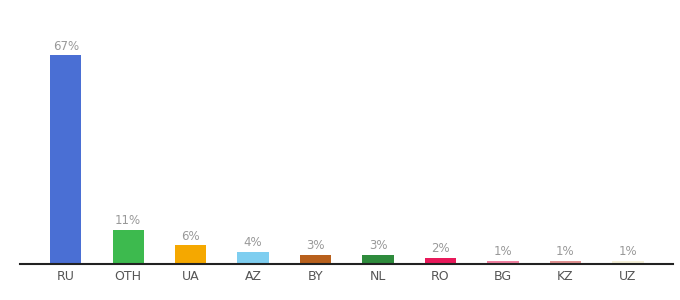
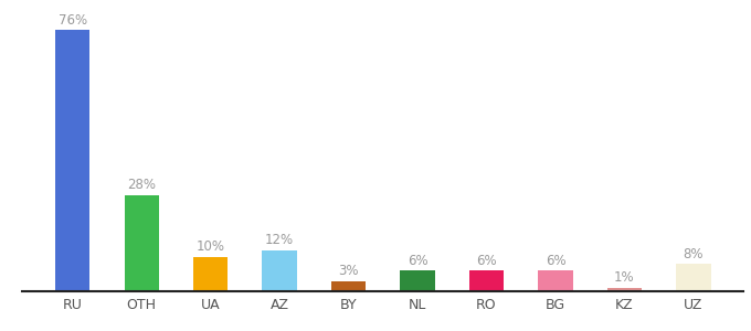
RU: 67% -> 76%
OTH: 11% -> 28%
UA: 6% -> 10%
AZ: 4% -> 12%
NL: 3% -> 6%
RO: 2% -> 6%
BG: 1% -> 6%
UZ: 1% -> 8%
